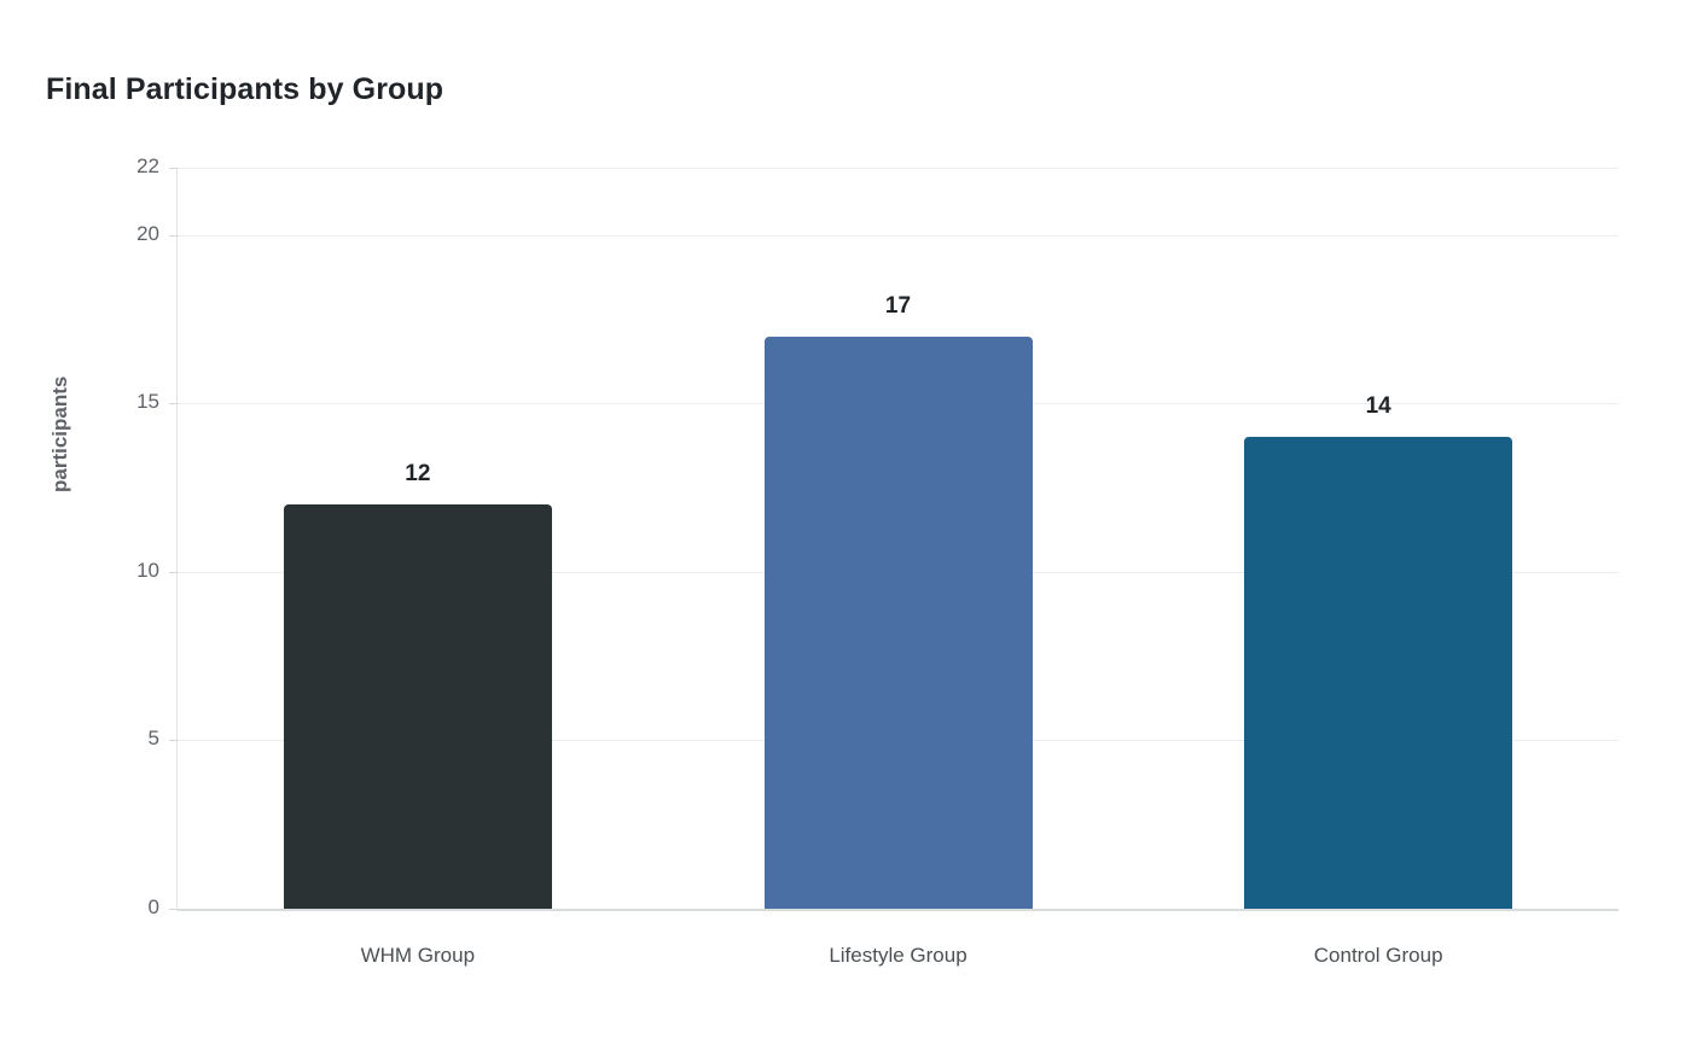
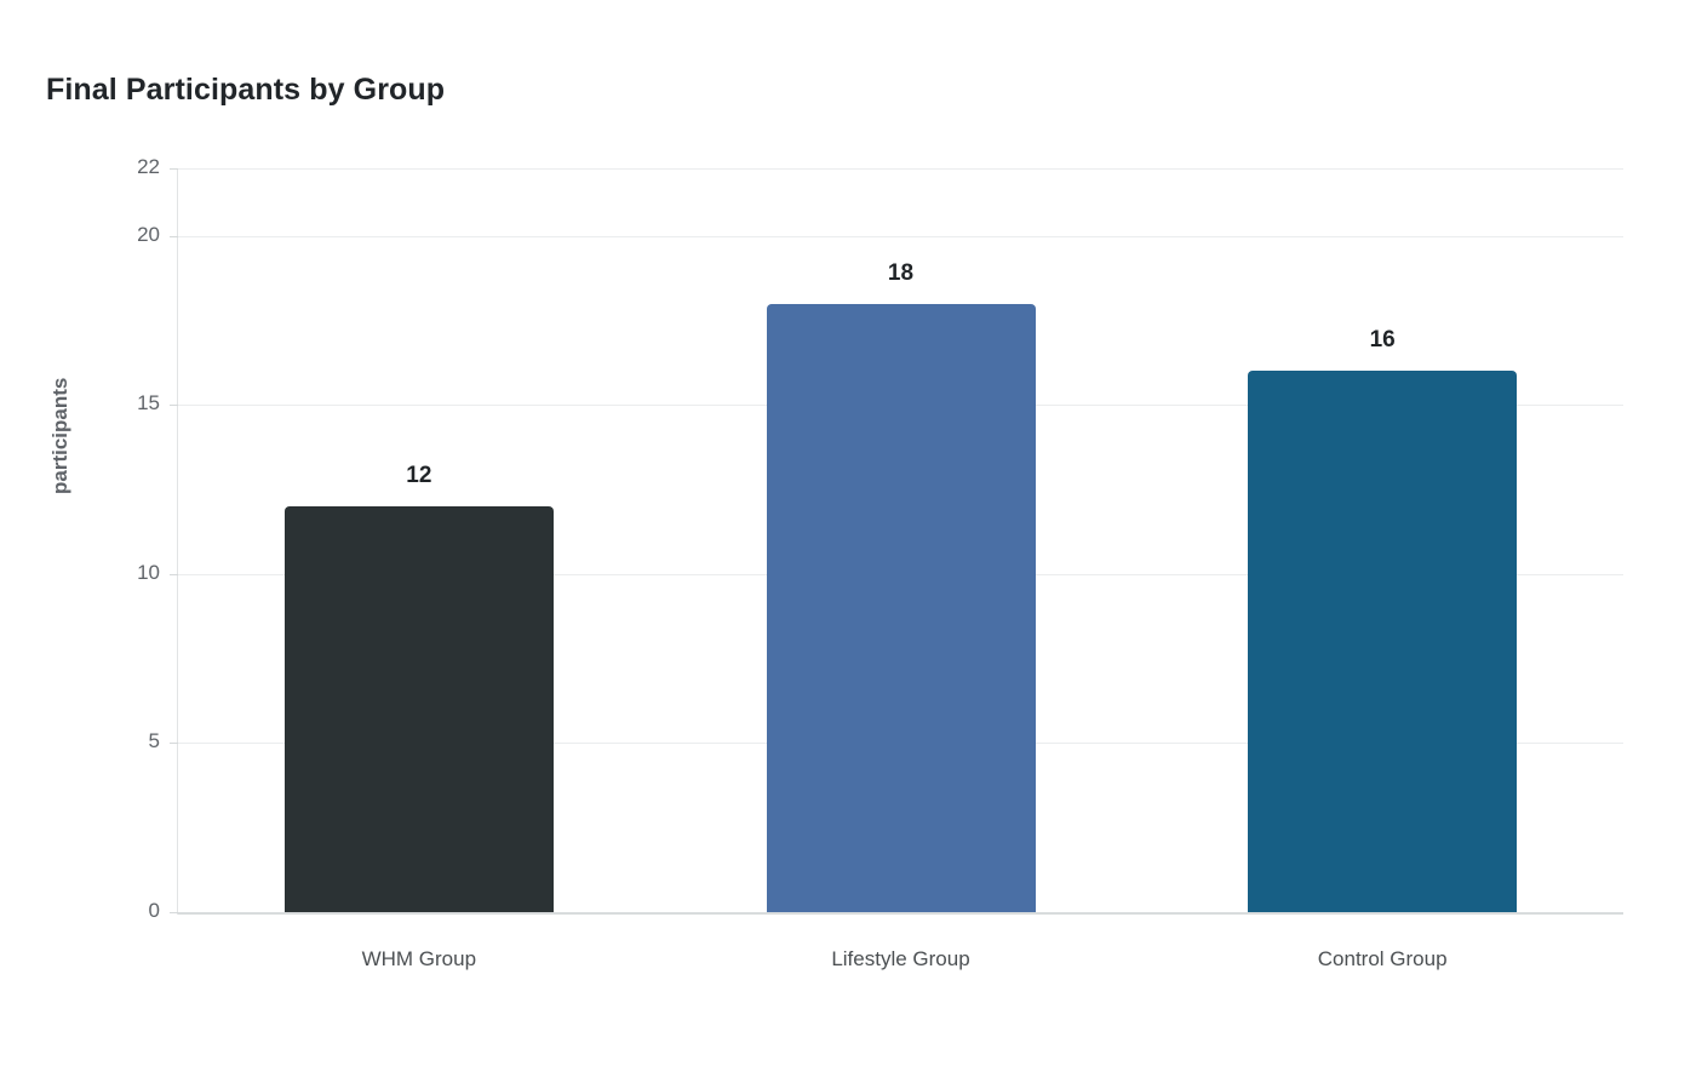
Lifestyle Group: 17 -> 18
Control Group: 14 -> 16
